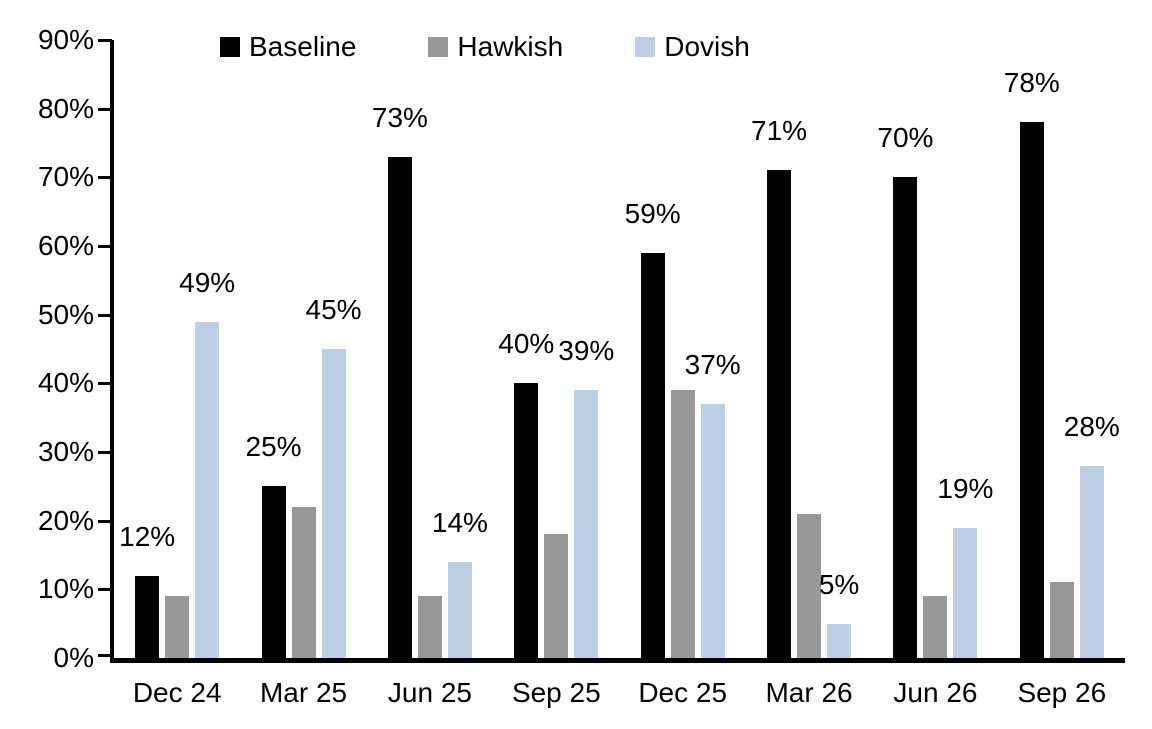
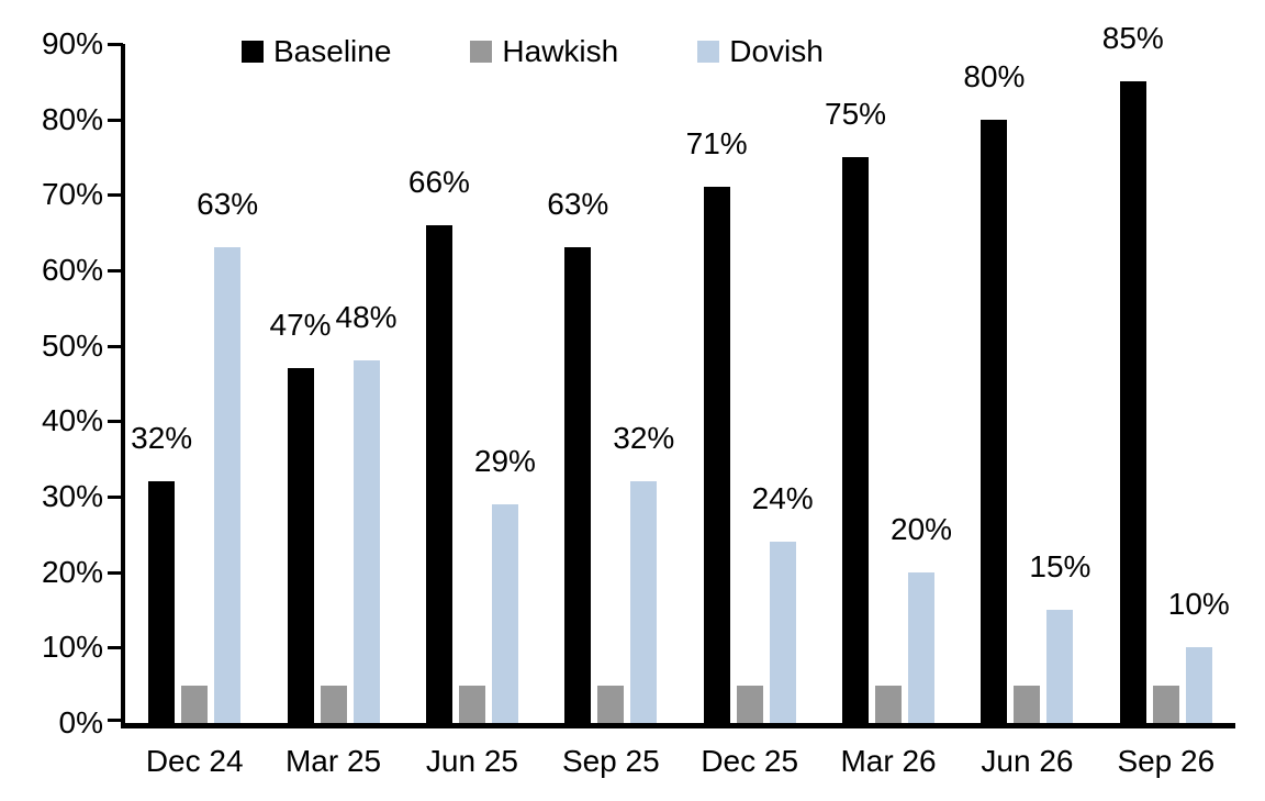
Baseline/Dec 24: 12% -> 32%
Hawkish/Dec 24: 9% -> 5%
Dovish/Dec 24: 49% -> 63%
Baseline/Mar 25: 25% -> 47%
Hawkish/Mar 25: 22% -> 5%
Dovish/Mar 25: 45% -> 48%
Baseline/Jun 25: 73% -> 66%
Hawkish/Jun 25: 9% -> 5%
Dovish/Jun 25: 14% -> 29%
Baseline/Sep 25: 40% -> 63%
Hawkish/Sep 25: 18% -> 5%
Dovish/Sep 25: 39% -> 32%
Baseline/Dec 25: 59% -> 71%
Hawkish/Dec 25: 39% -> 5%
Dovish/Dec 25: 37% -> 24%
Baseline/Mar 26: 71% -> 75%
Hawkish/Mar 26: 21% -> 5%
Dovish/Mar 26: 5% -> 20%
Baseline/Jun 26: 70% -> 80%
Hawkish/Jun 26: 9% -> 5%
Dovish/Jun 26: 19% -> 15%
Baseline/Sep 26: 78% -> 85%
Hawkish/Sep 26: 11% -> 5%
Dovish/Sep 26: 28% -> 10%
